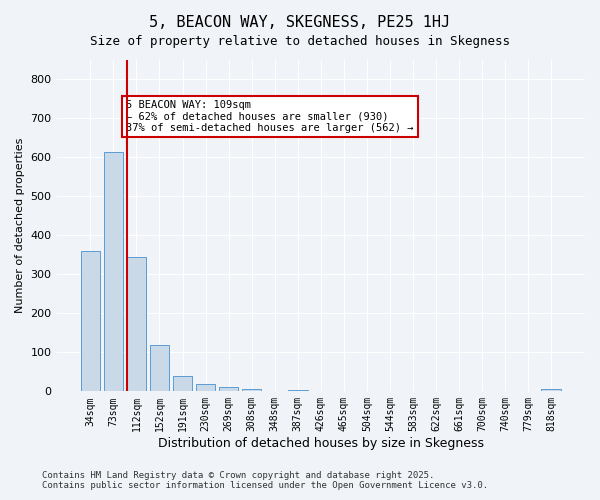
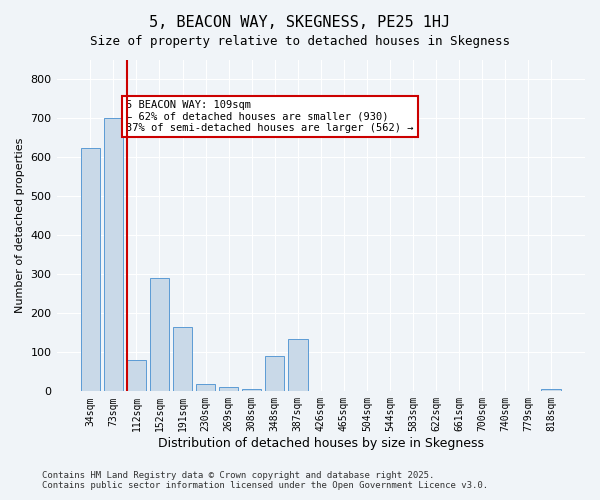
34sqm: 360 -> 625
73sqm: 615 -> 700
112sqm: 345 -> 80
152sqm: 118 -> 290
191sqm: 40 -> 165
348sqm: 2 -> 90
387sqm: 3 -> 135
